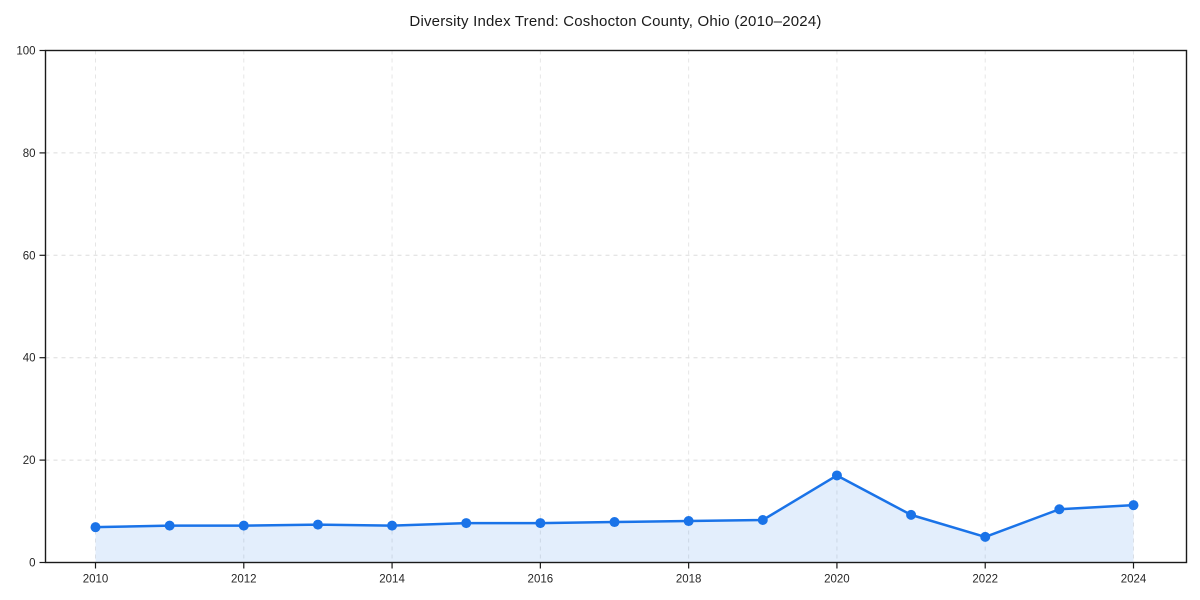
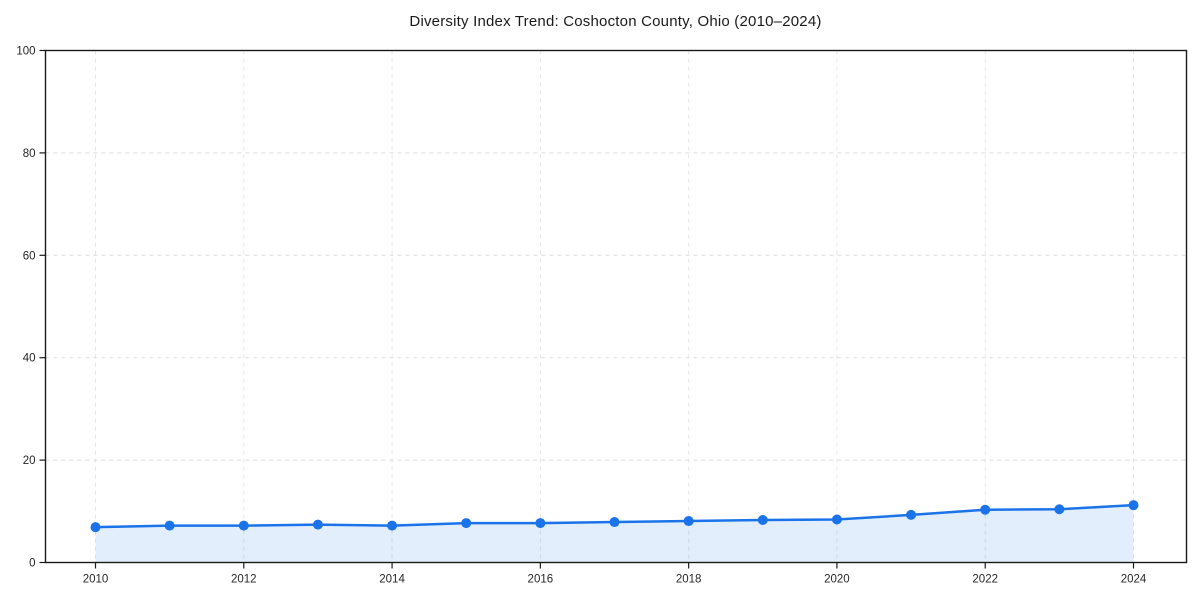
2020: 17 -> 8
2022: 5 -> 10
